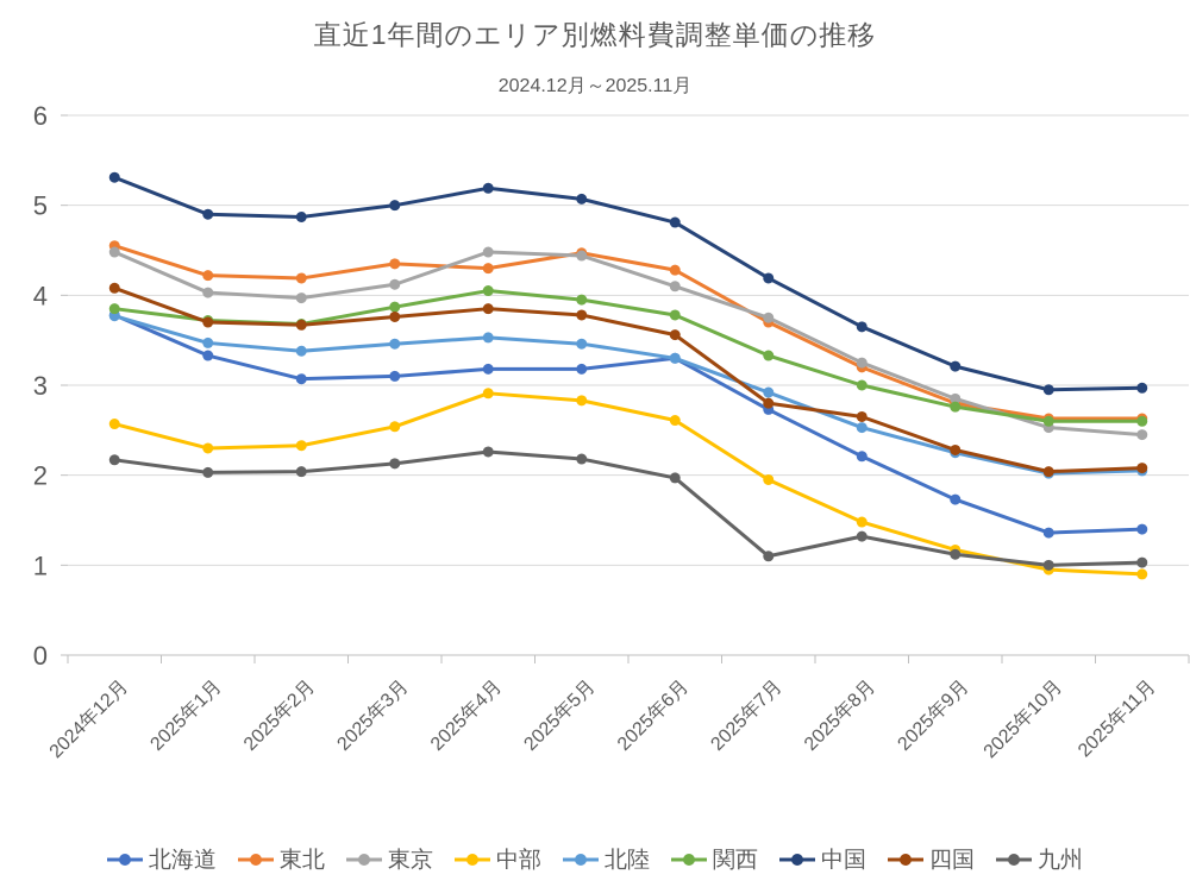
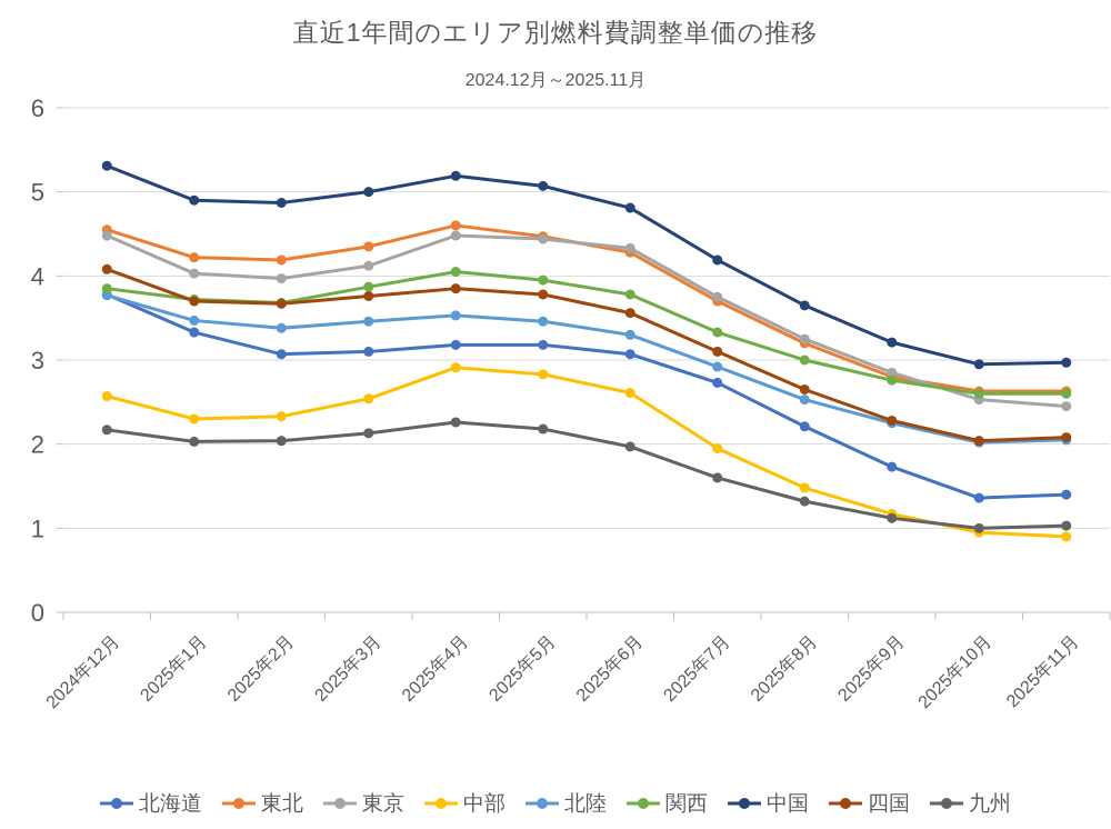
東北/2025年4月: 4.3 -> 4.6
北海道/2025年6月: 3.3 -> 3.1
東京/2025年6月: 4.1 -> 4.3
四国/2025年7月: 2.8 -> 3.1
九州/2025年7月: 1.1 -> 1.6
